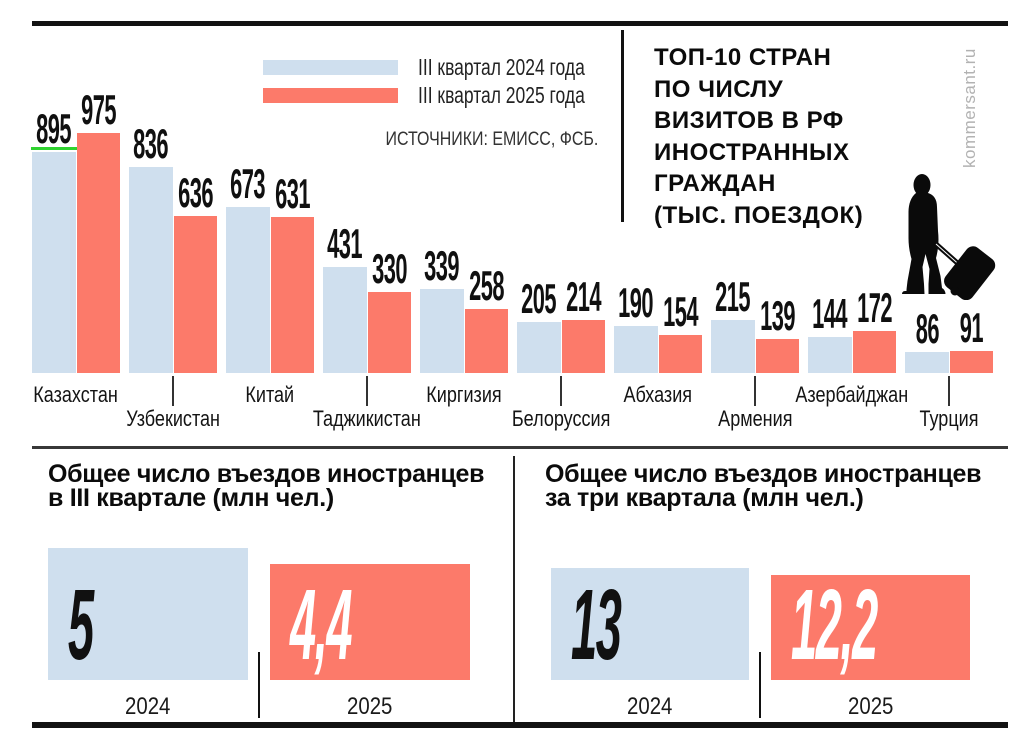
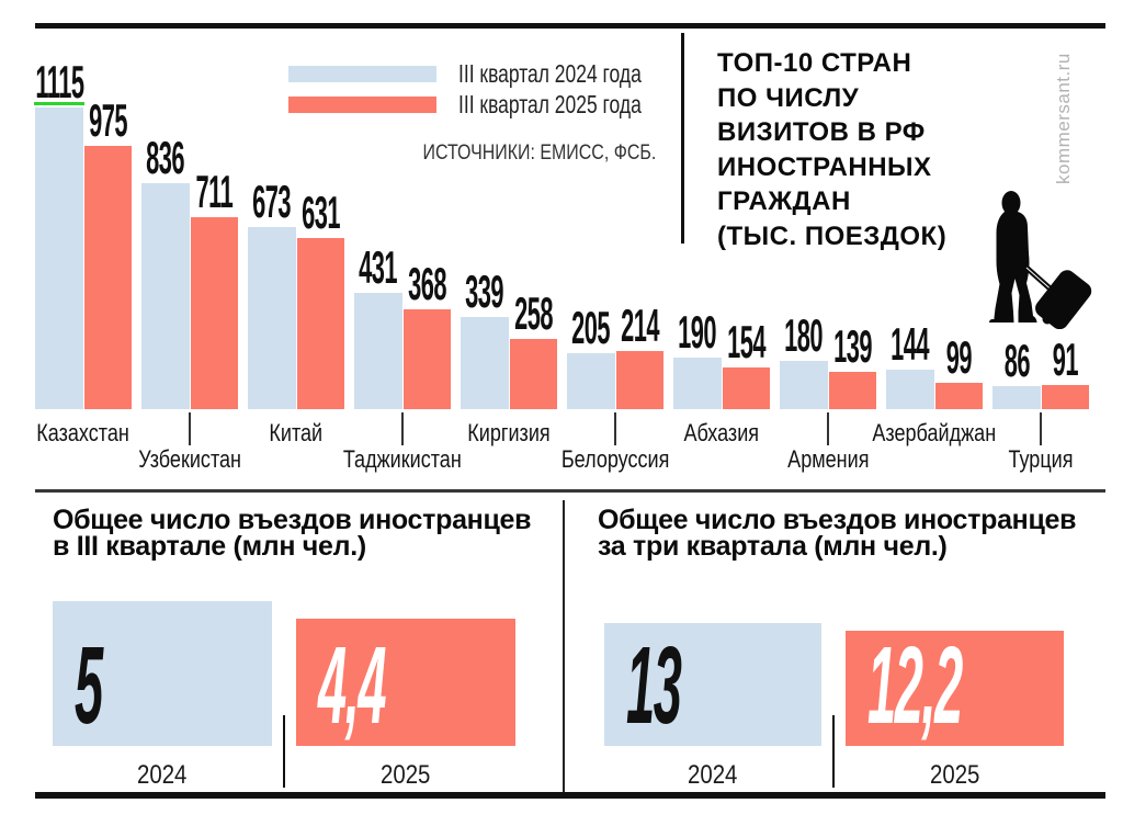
III квартал 2024 года/Казахстан: 895 -> 1115
III квартал 2025 года/Узбекистан: 636 -> 711
III квартал 2025 года/Таджикистан: 330 -> 368
III квартал 2024 года/Армения: 215 -> 180
III квартал 2025 года/Азербайджан: 172 -> 99
